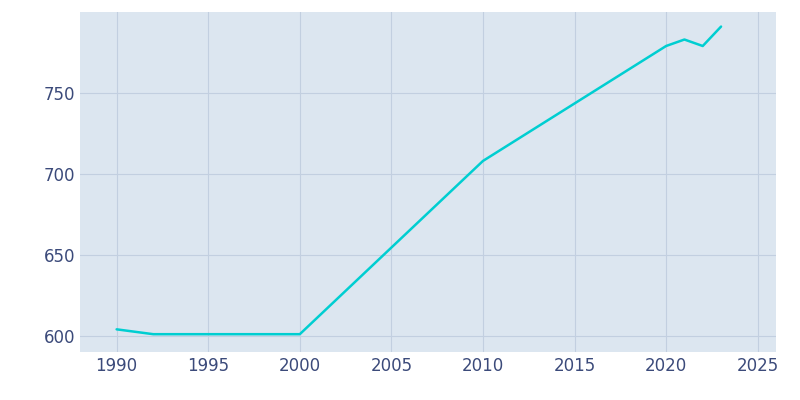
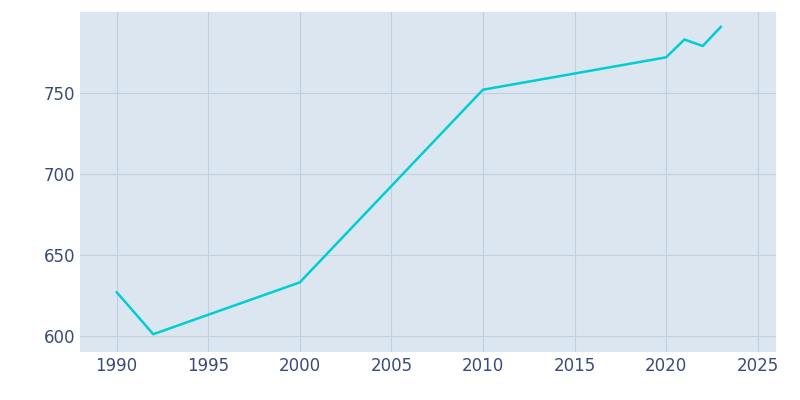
1990: 604 -> 627
2000: 601 -> 633
2010: 708 -> 752
2020: 779 -> 772
